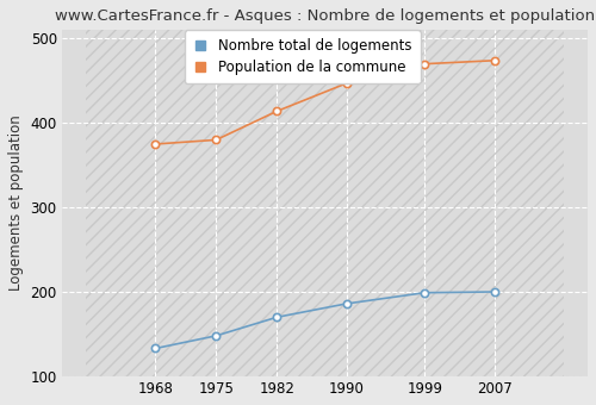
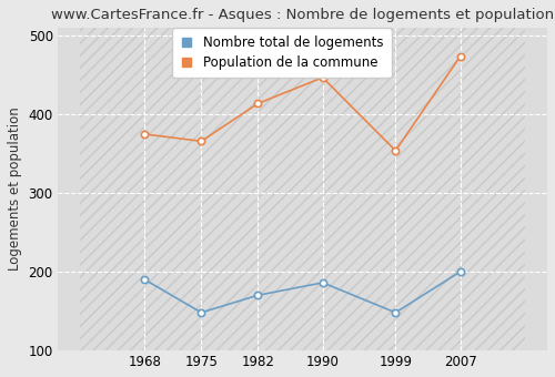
Nombre total de logements/1968: 133 -> 190
Population de la commune/1975: 380 -> 366
Nombre total de logements/1999: 199 -> 148
Population de la commune/1999: 470 -> 354
